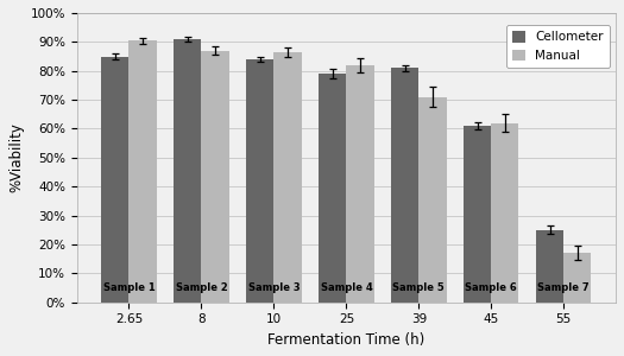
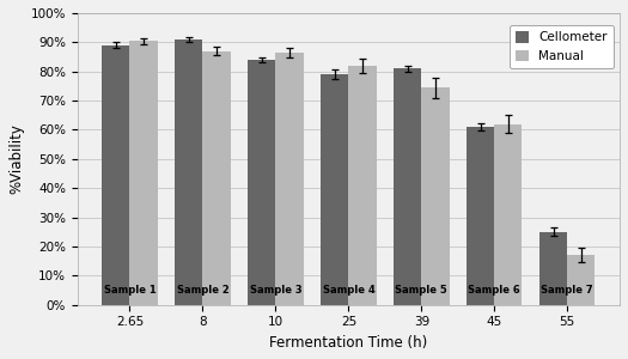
Cellometer/2.65: 85% -> 89%
Manual/39: 71.0% -> 74.5%
